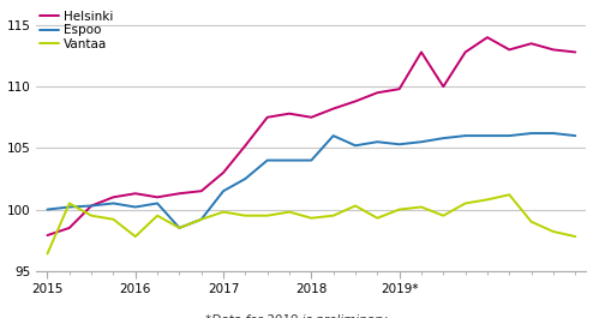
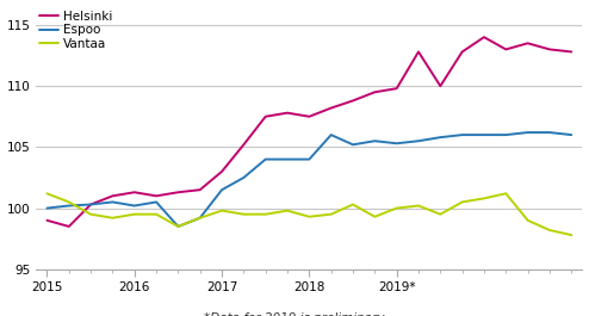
Helsinki/2015: 97.9 -> 99.0
Vantaa/2015: 96.4 -> 101.2
Vantaa/2016: 97.8 -> 99.5
